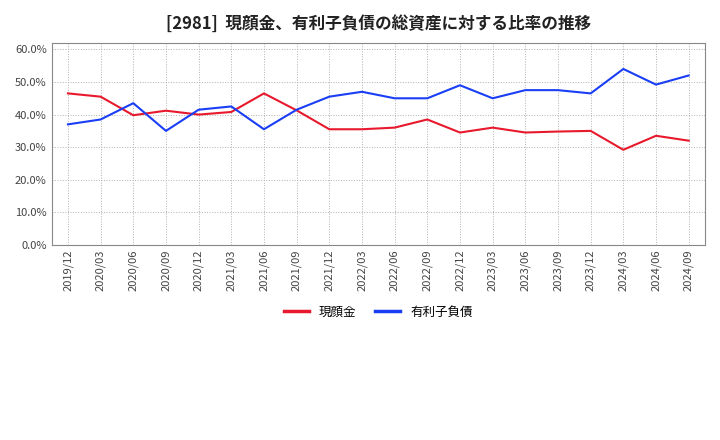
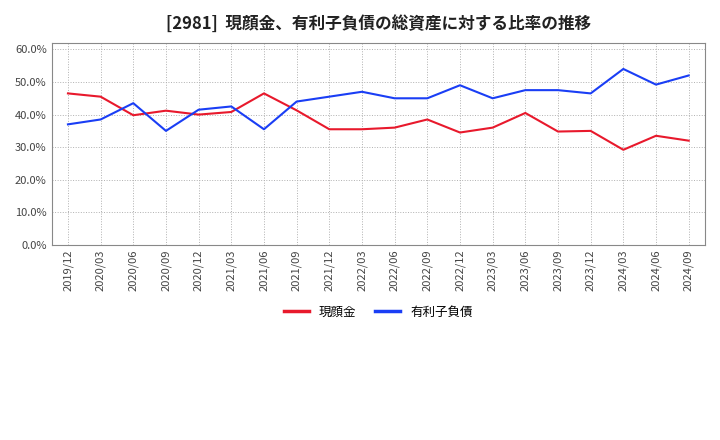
有利子負債/2021/09: 41.5% -> 44.0%
現顔金/2023/06: 34.5% -> 40.5%
